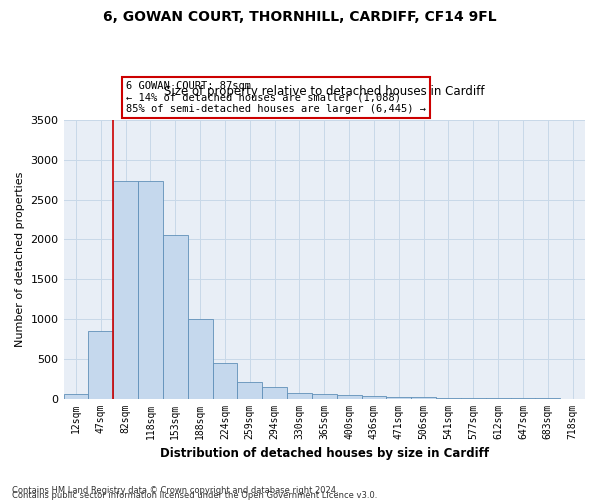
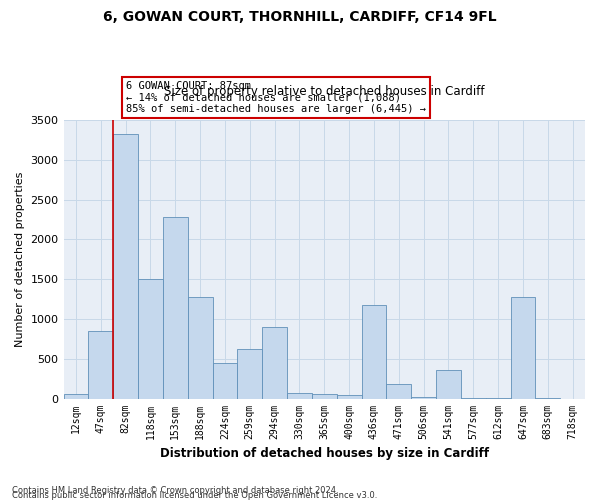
82sqm: 2730 -> 3320
118sqm: 2730 -> 1500
153sqm: 2060 -> 2280
188sqm: 1000 -> 1280
259sqm: 210 -> 620
294sqm: 140 -> 900
436sqm: 40 -> 1180
471sqm: 20 -> 180
541sqm: 10 -> 360
647sqm: 0 -> 1280
